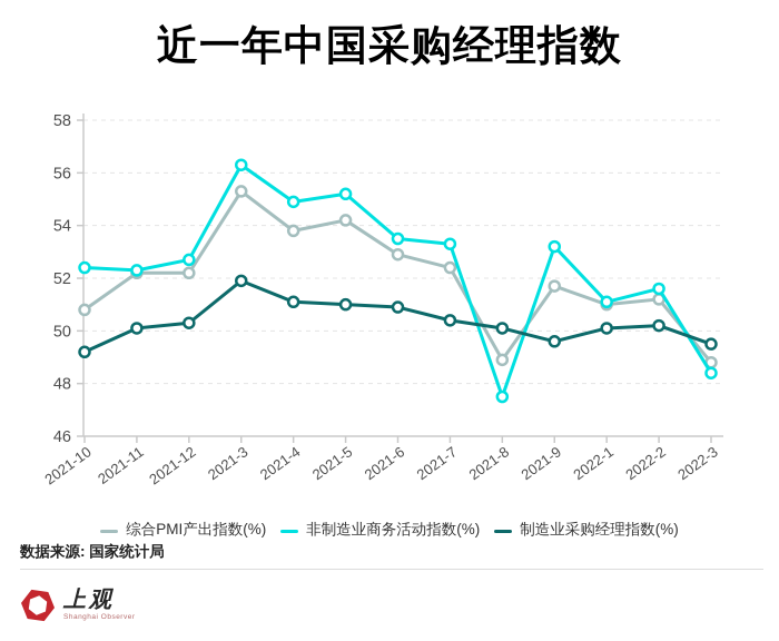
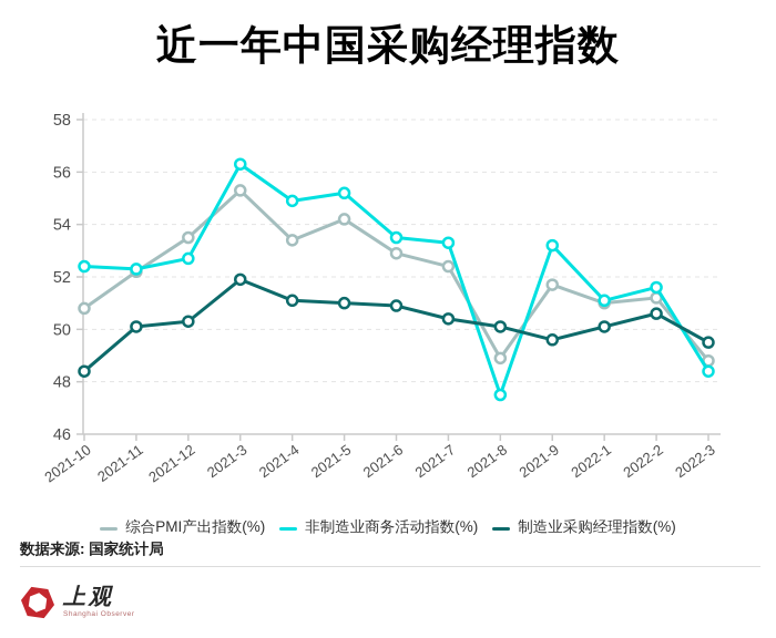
制造业采购经理指数(%)/2021-10: 49.2 -> 48.4
综合PMI产出指数(%)/2021-12: 52.2 -> 53.5
综合PMI产出指数(%)/2021-4: 53.8 -> 53.4
制造业采购经理指数(%)/2022-2: 50.2 -> 50.6
